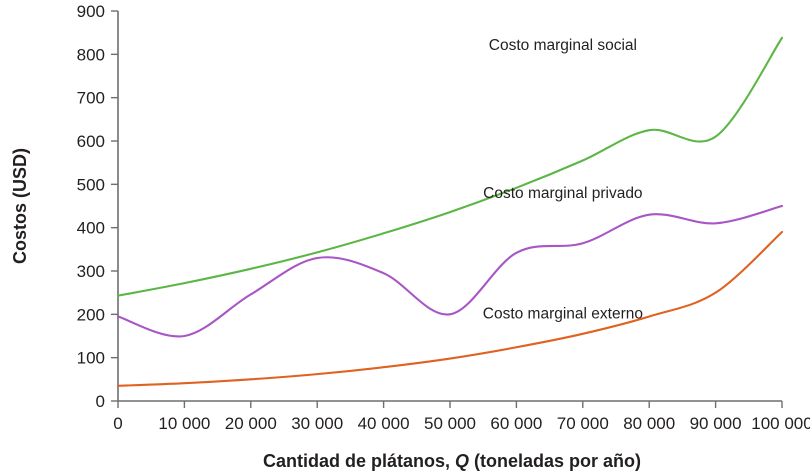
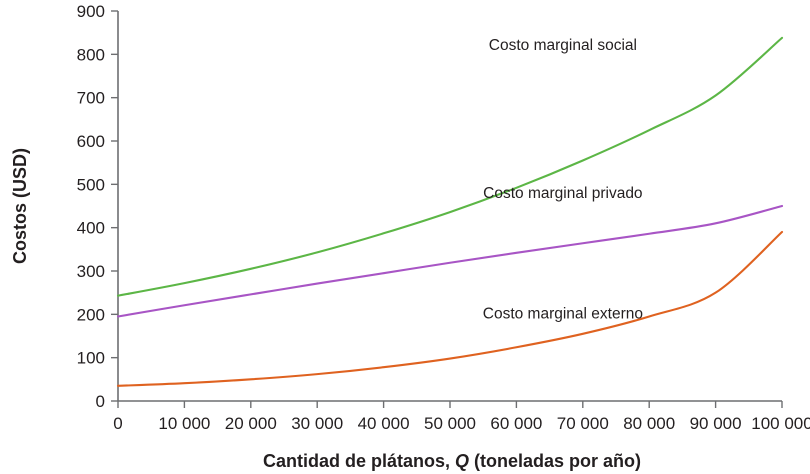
Costo marginal privado/10000: 150 -> 220
Costo marginal privado/30000: 330 -> 270
Costo marginal privado/50000: 200 -> 320
Costo marginal privado/80000: 430 -> 390
Costo marginal social/90000: 610 -> 700
